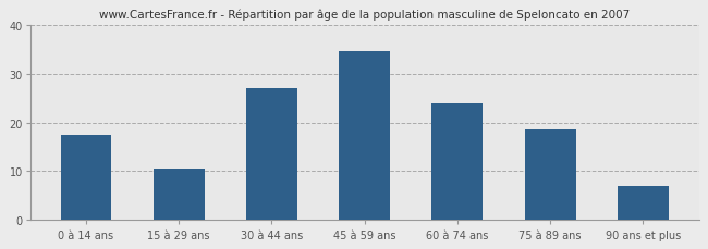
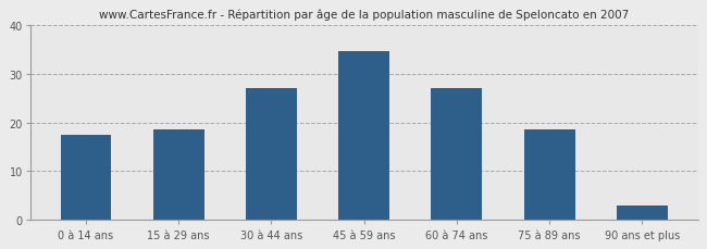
15 à 29 ans: 10.5 -> 18.5
60 à 74 ans: 24.0 -> 27.0
90 ans et plus: 7.0 -> 3.0
